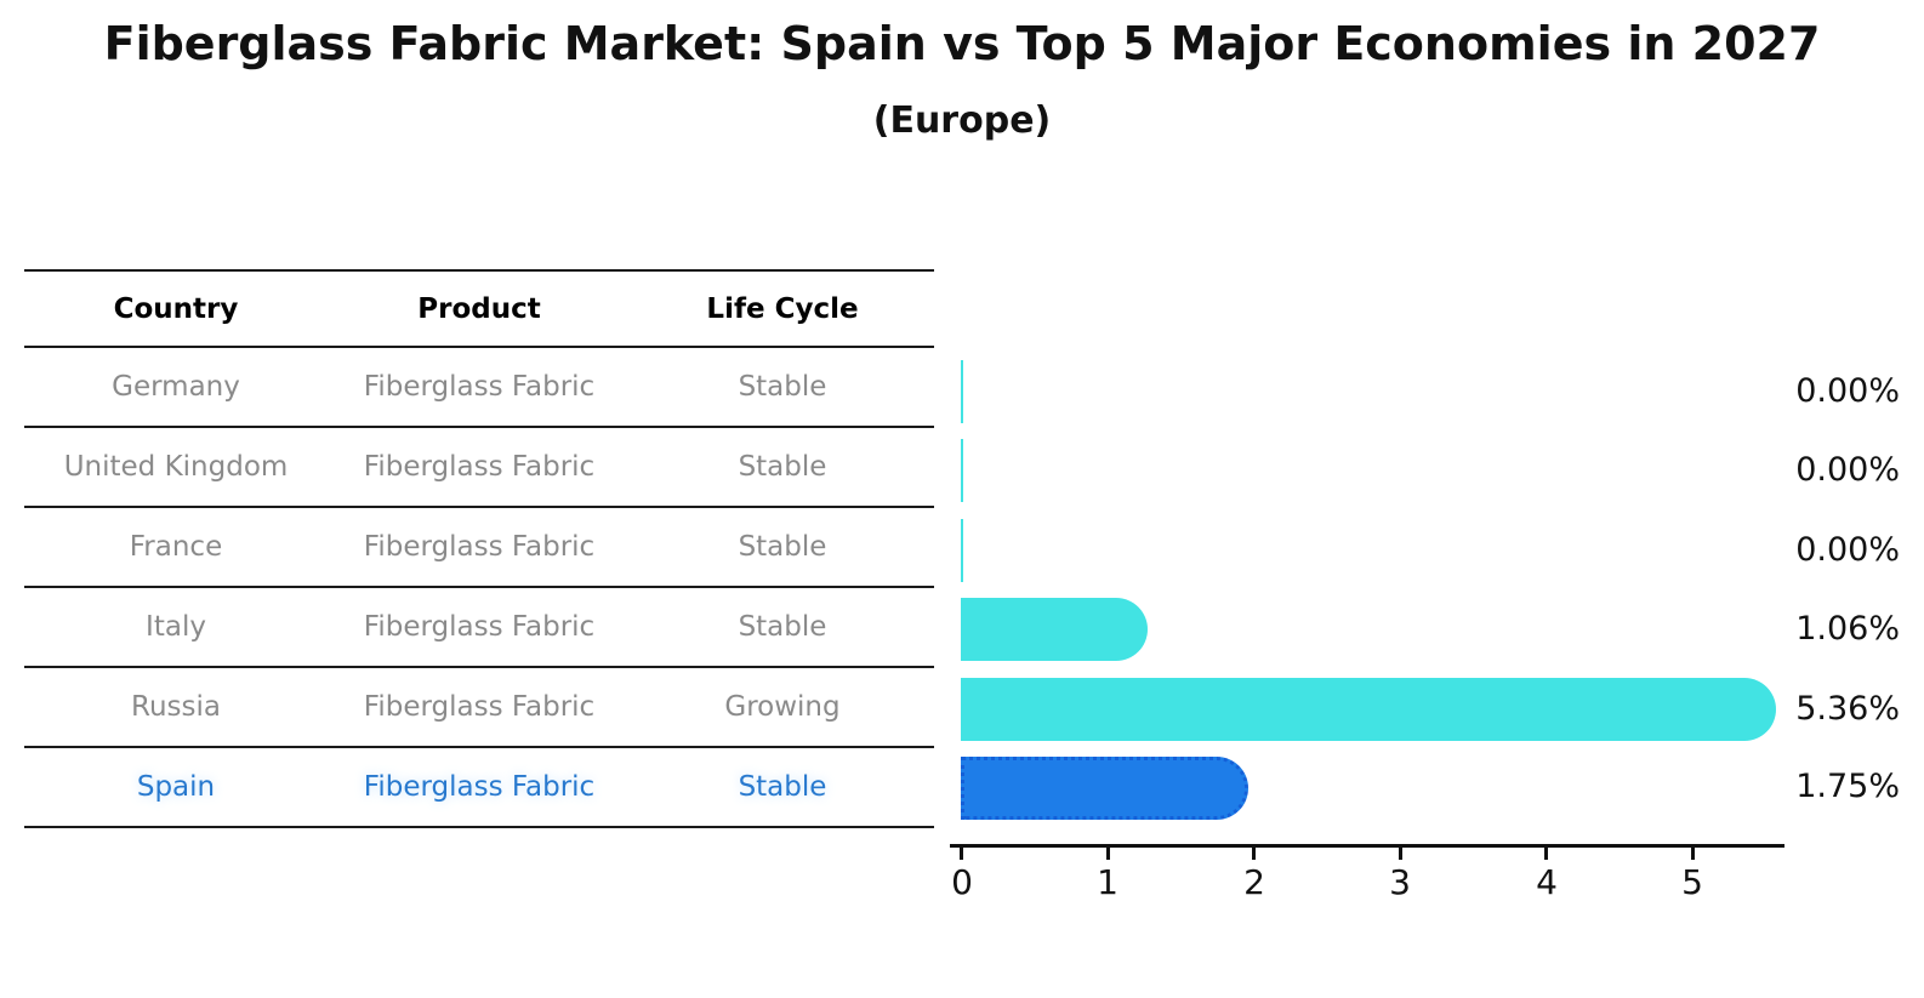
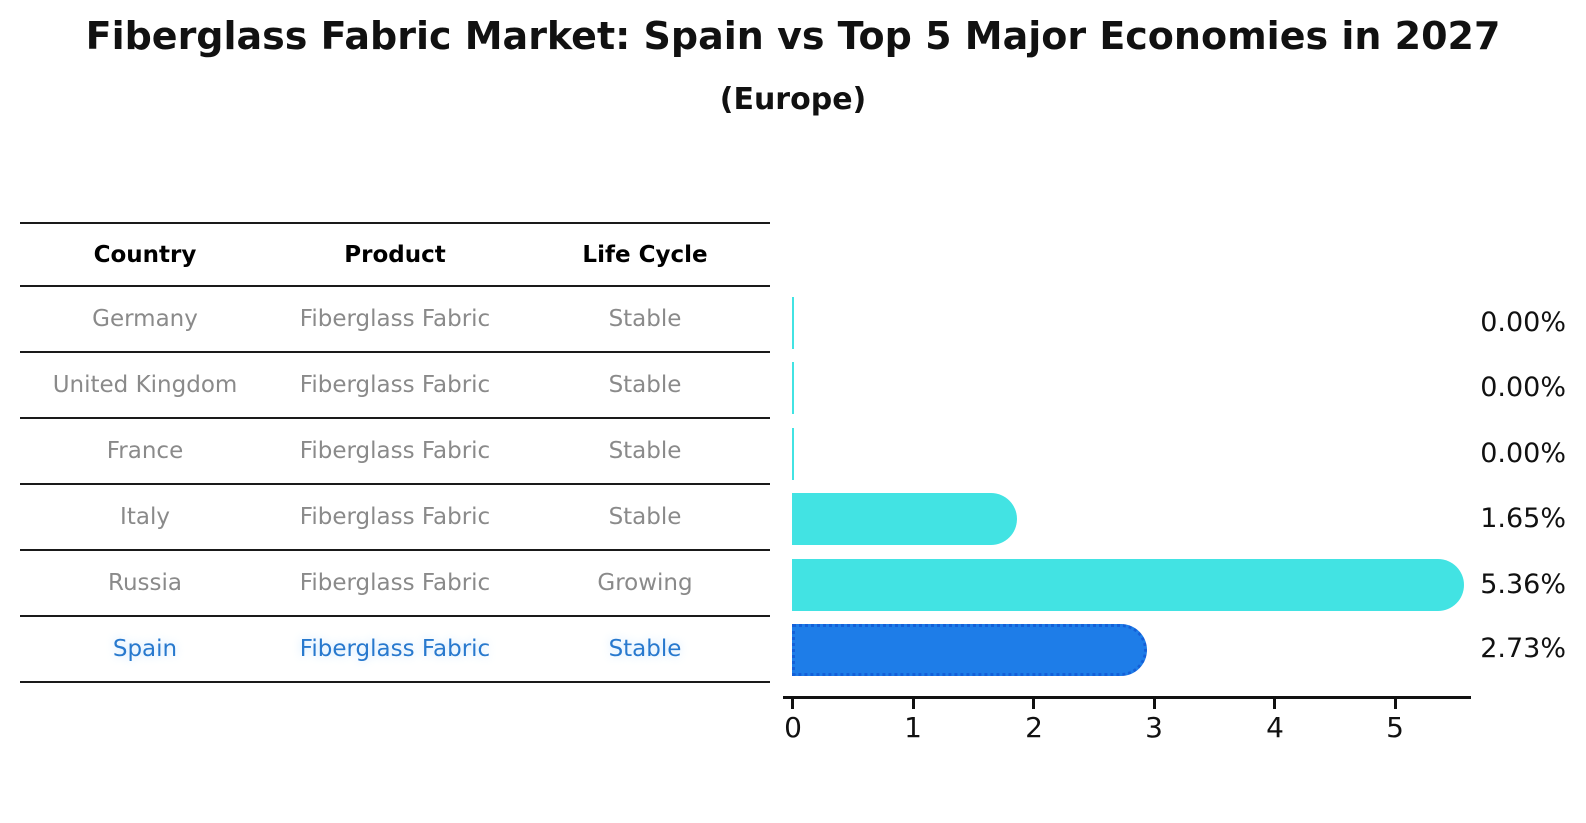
Italy: 1.06% -> 1.65%
Spain: 1.75% -> 2.73%
